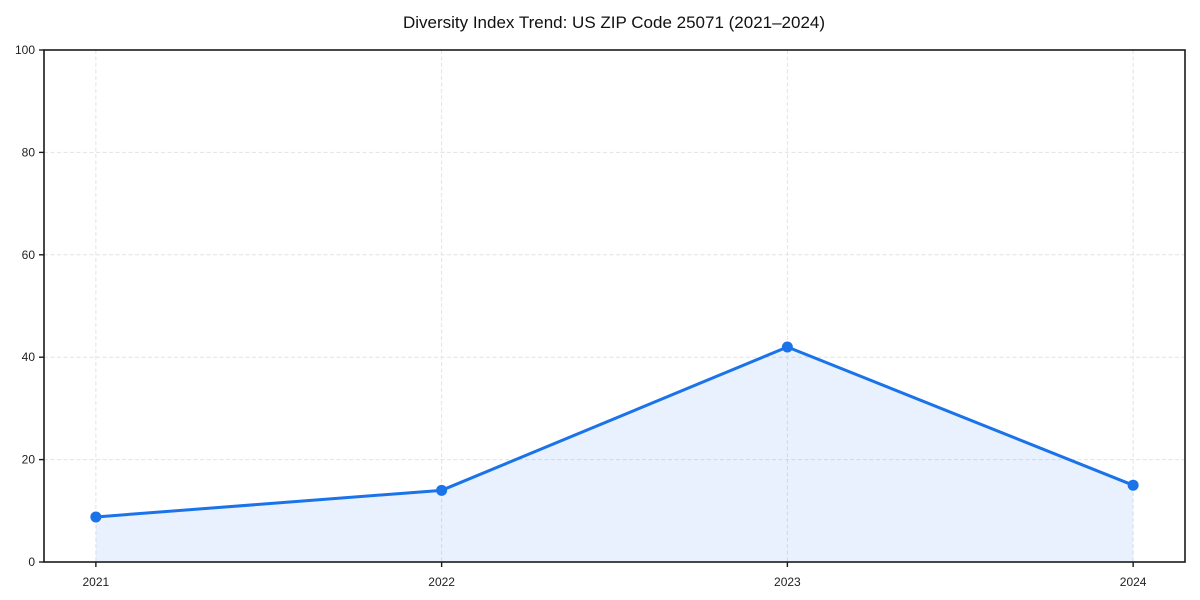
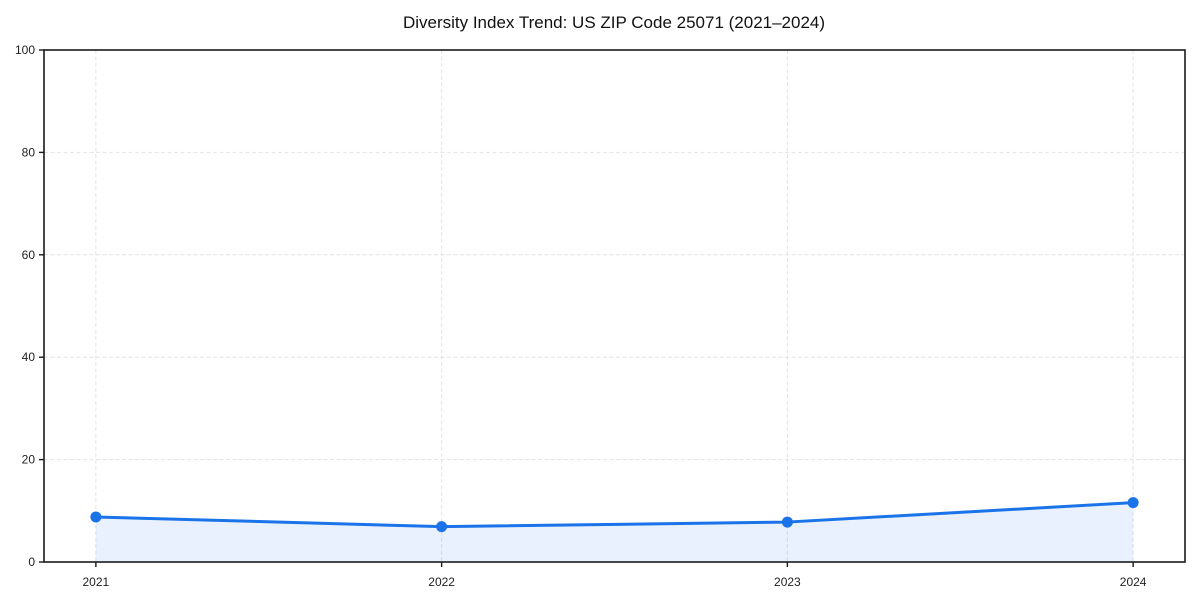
2022: 14 -> 7
2023: 42 -> 8
2024: 15 -> 12
